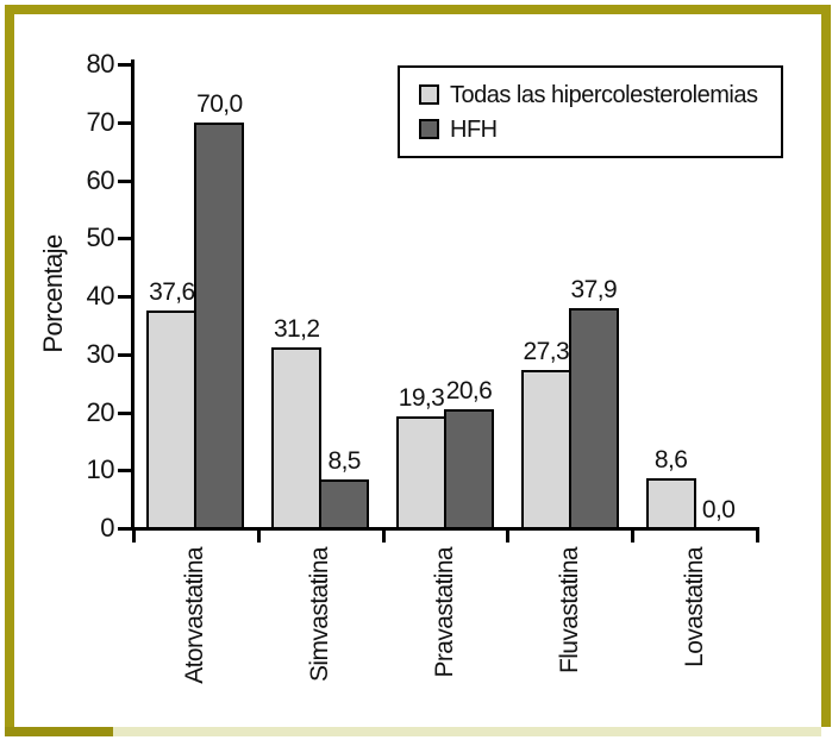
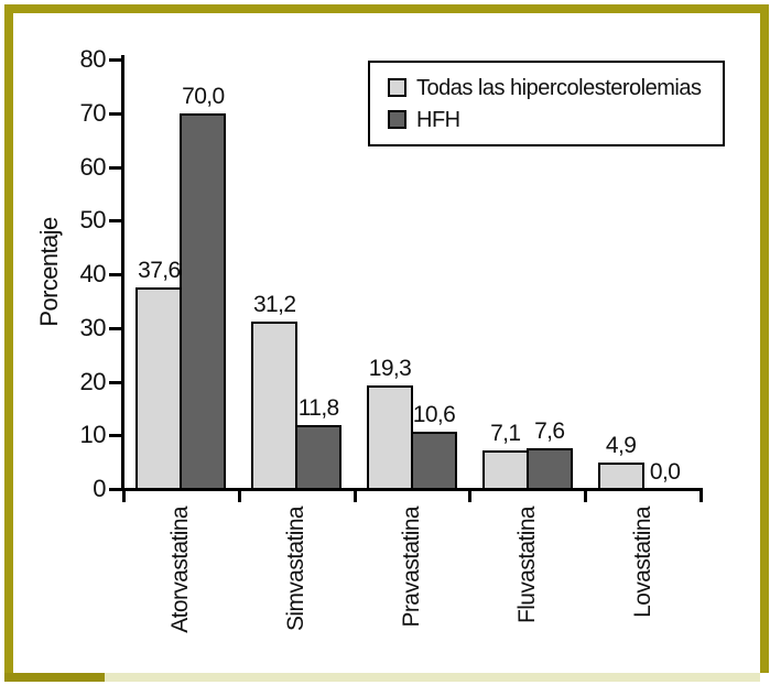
HFH/Simvastatina: 8,5 -> 11,8
HFH/Pravastatina: 20,6 -> 10,6
Todas las hipercolesterolemias/Fluvastatina: 27,3 -> 7,1
HFH/Fluvastatina: 37,9 -> 7,6
Todas las hipercolesterolemias/Lovastatina: 8,6 -> 4,9
